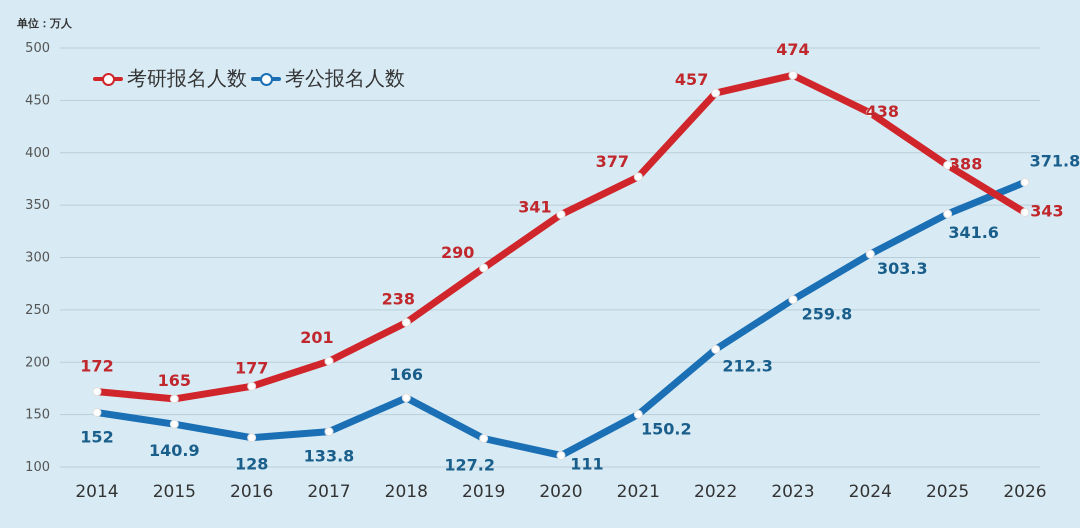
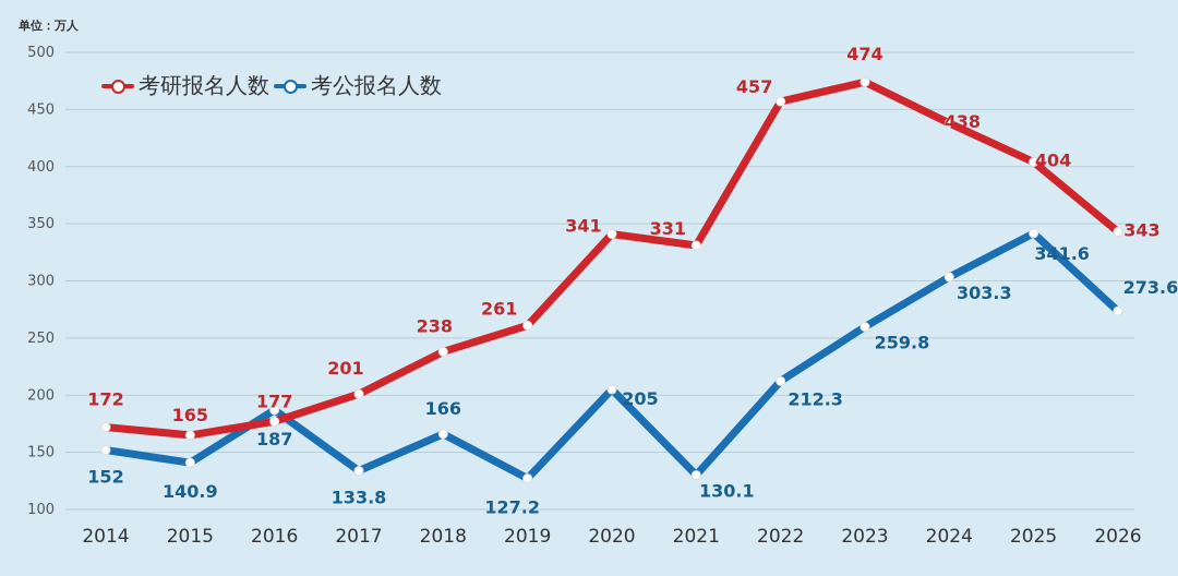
考公报名人数/2016: 128 -> 187
考研报名人数/2019: 290 -> 261
考公报名人数/2020: 111 -> 205
考研报名人数/2021: 377 -> 331
考公报名人数/2021: 150.2 -> 130.1
考研报名人数/2025: 388 -> 404
考公报名人数/2026: 371.8 -> 273.6
